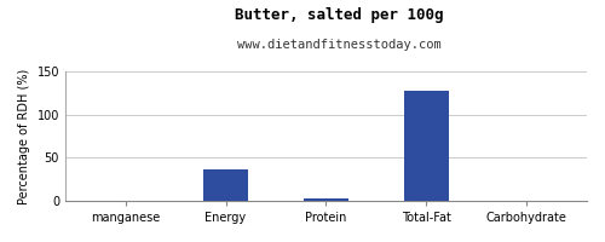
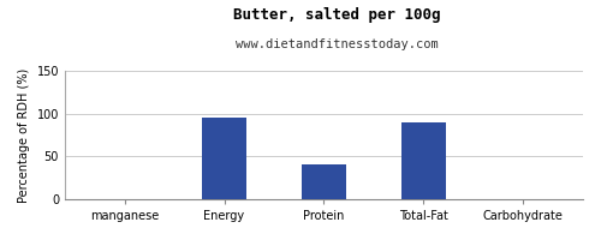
Energy: 37 -> 96
Protein: 3 -> 40
Total-Fat: 127 -> 90
